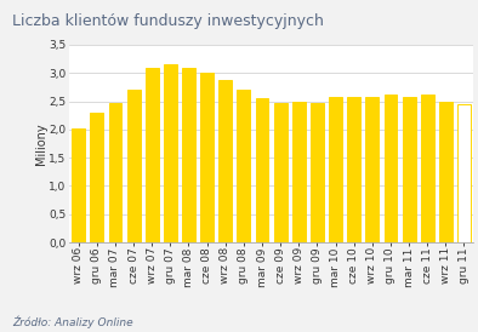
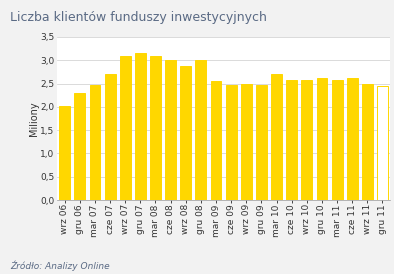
gru 08: 2,70 -> 3,00
mar 10: 2,57 -> 2,70
